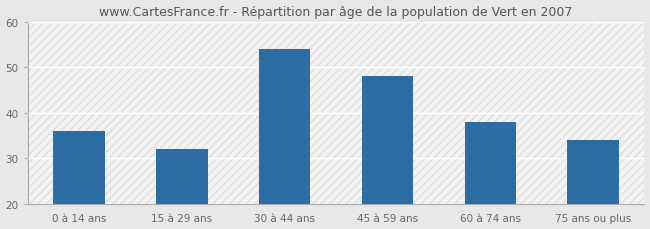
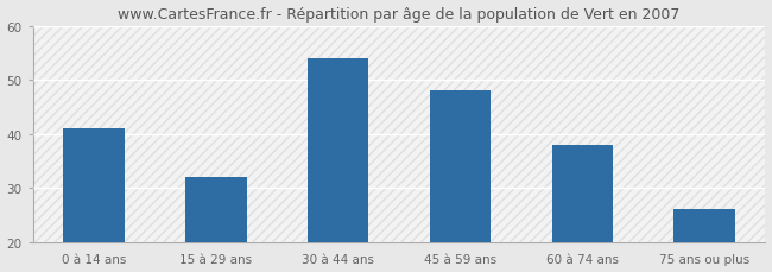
0 à 14 ans: 36 -> 41
75 ans ou plus: 34 -> 26
